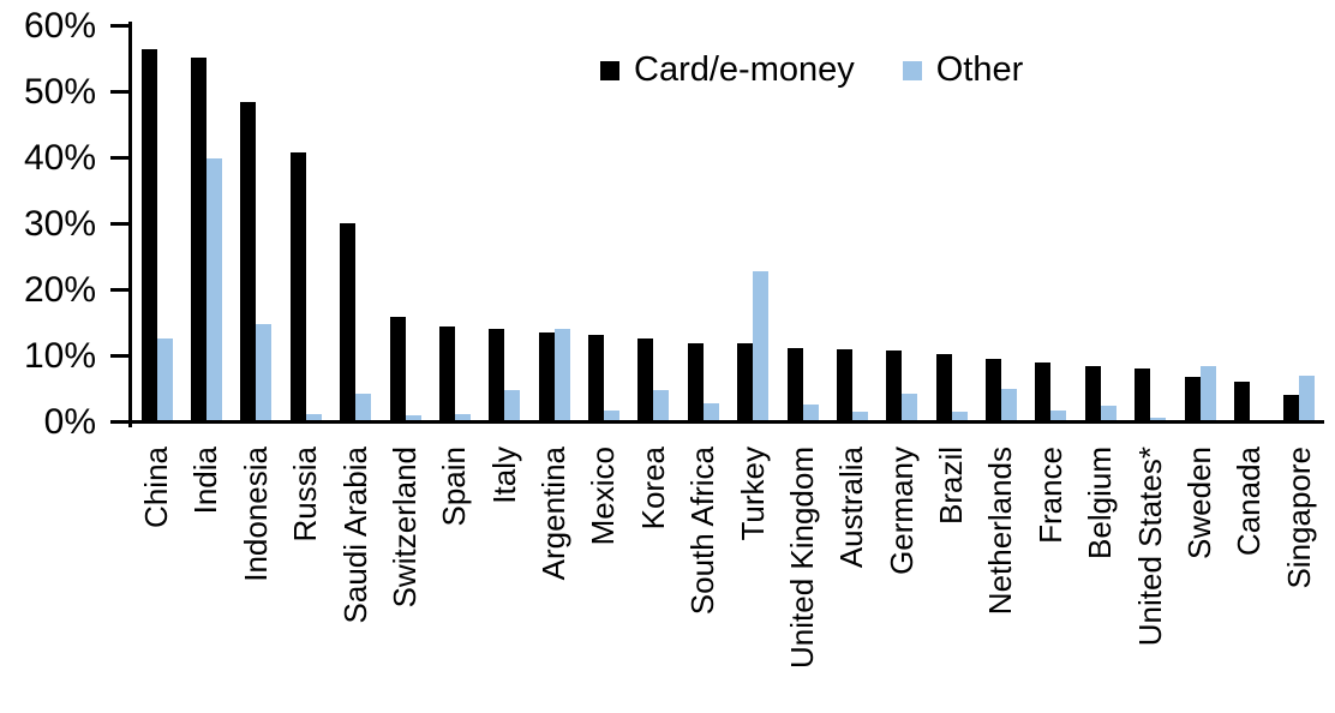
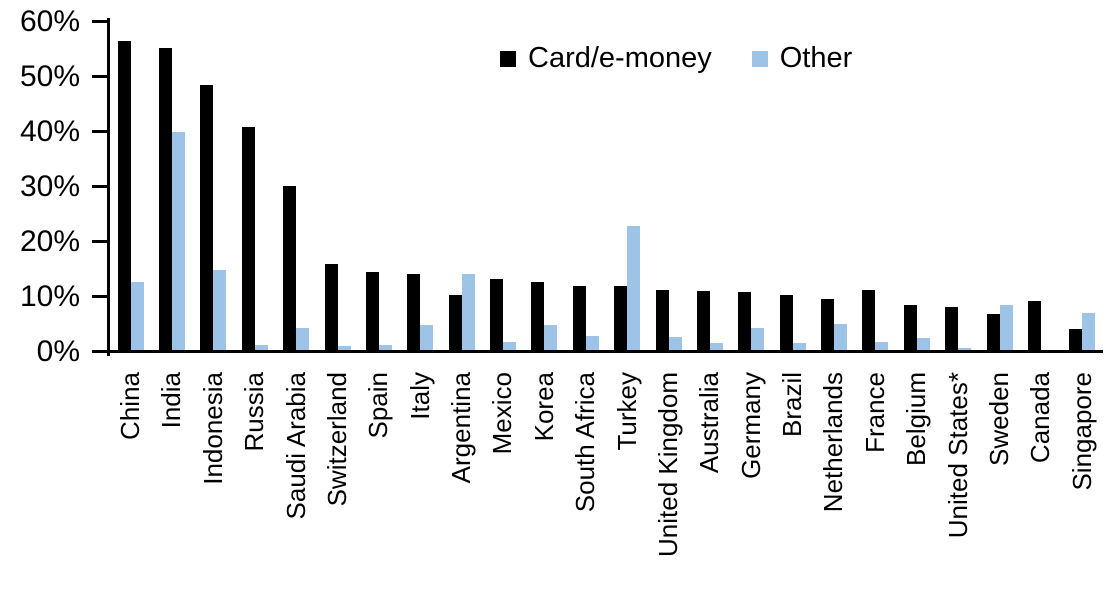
Card/e-money/Argentina: 13% -> 10%
Card/e-money/France: 9% -> 11%
Card/e-money/Canada: 6% -> 9%
